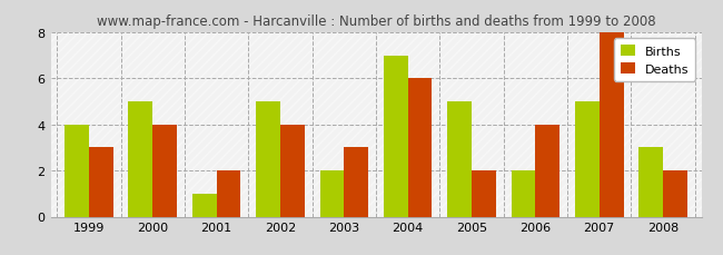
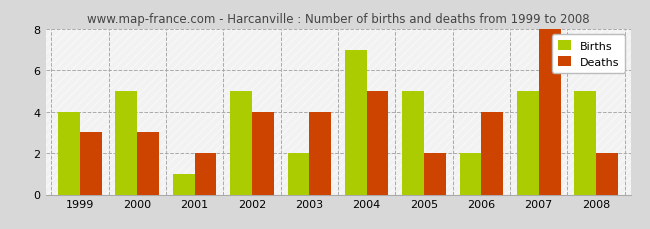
Deaths/2000: 4 -> 3
Deaths/2003: 3 -> 4
Deaths/2004: 6 -> 5
Births/2008: 3 -> 5
